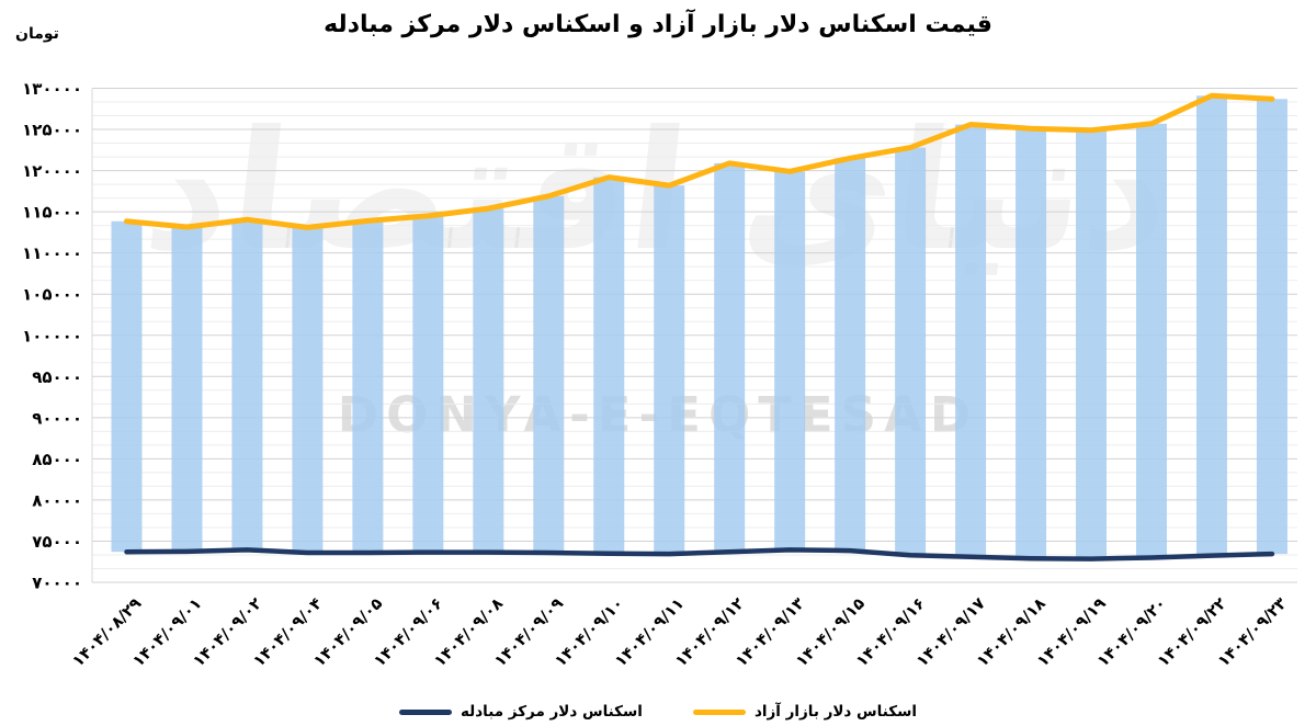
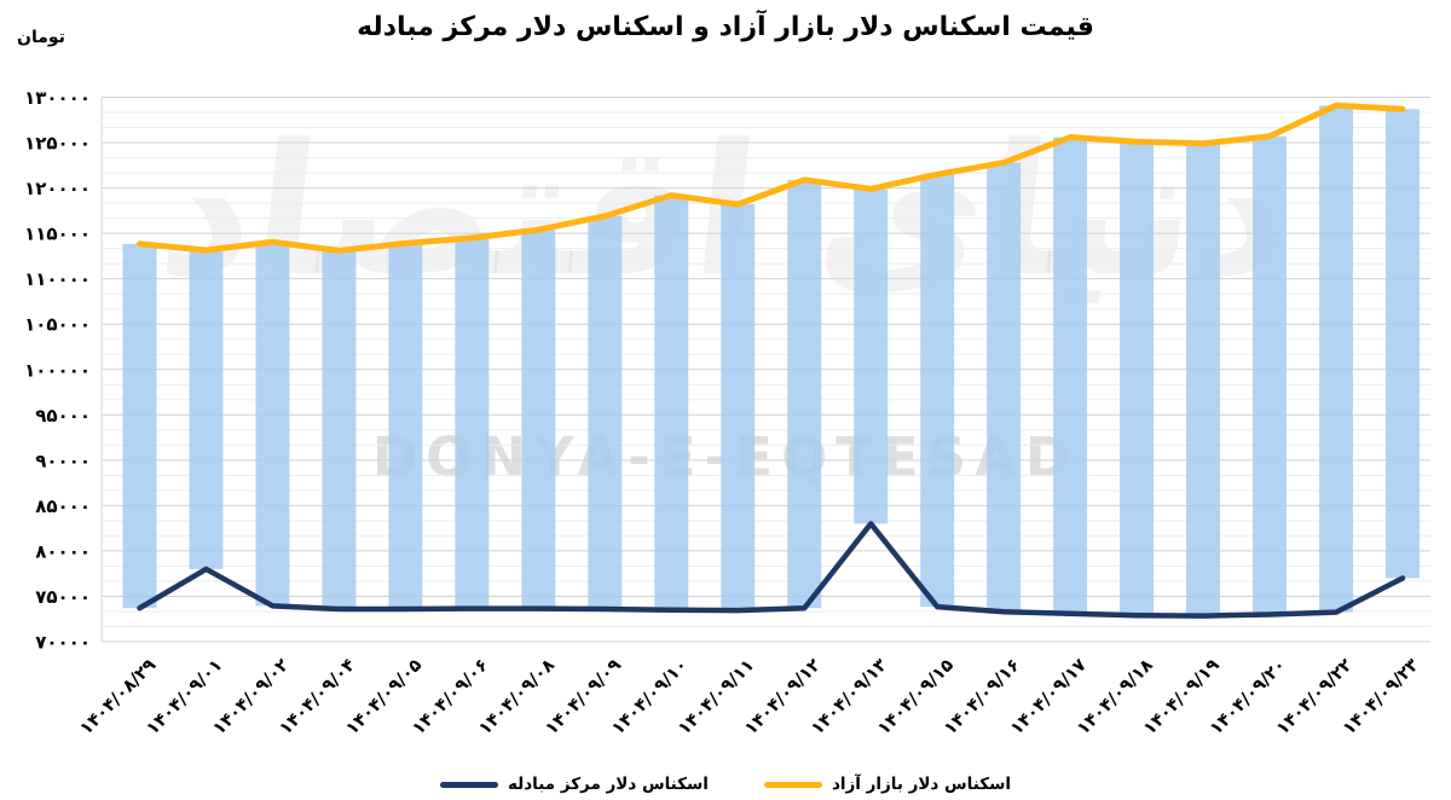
اسکناس دلار مرکز مبادله/۱۴۰۴/۰۹/۰۱: 74000 -> 78000
اسکناس دلار مرکز مبادله/۱۴۰۴/۰۹/۱۳: 74000 -> 83000
اسکناس دلار مرکز مبادله/۱۴۰۴/۰۹/۲۳: 73000 -> 77000
